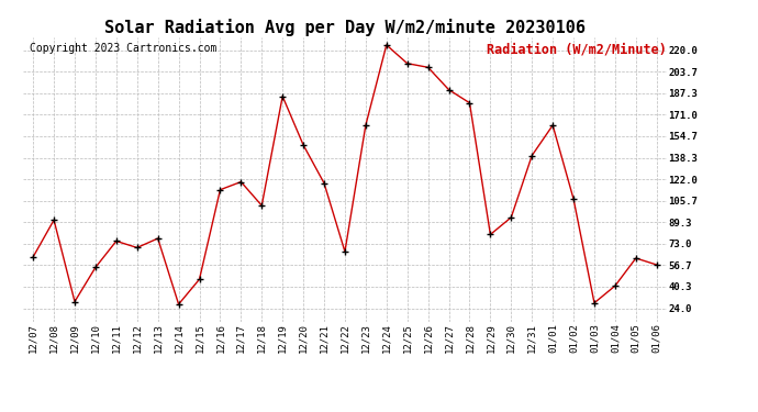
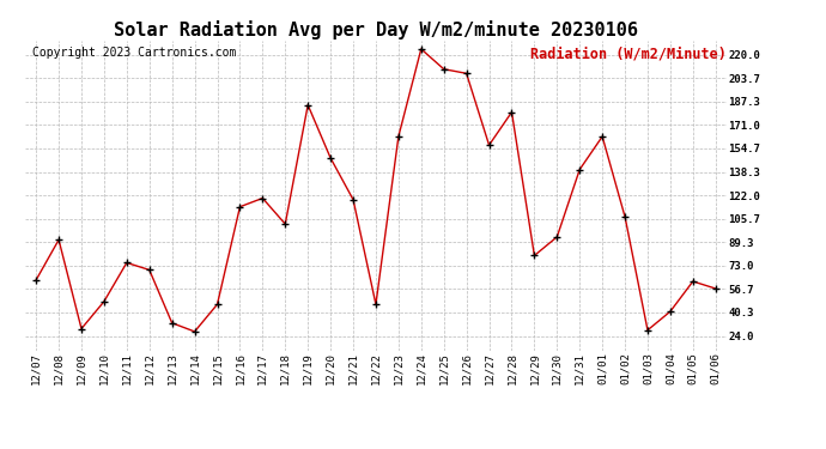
12/10: 55 -> 48
12/13: 77 -> 33
12/22: 67 -> 46
12/27: 190 -> 157
